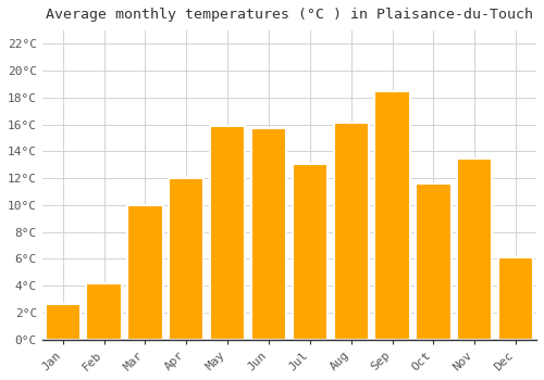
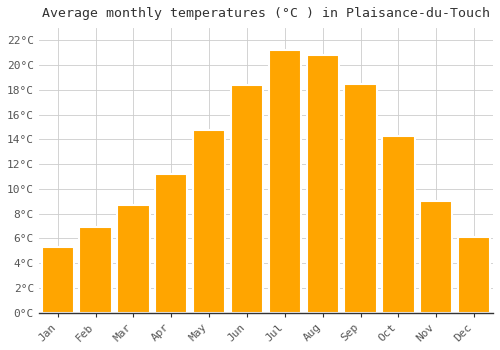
Jan: 2.6°C -> 5.3°C
Feb: 4.2°C -> 6.9°C
Mar: 10.0°C -> 8.7°C
Apr: 12.0°C -> 11.2°C
May: 15.9°C -> 14.8°C
Jun: 15.7°C -> 18.4°C
Jul: 13.1°C -> 21.2°C
Aug: 16.1°C -> 20.8°C
Oct: 11.6°C -> 14.3°C
Nov: 13.5°C -> 9.0°C
